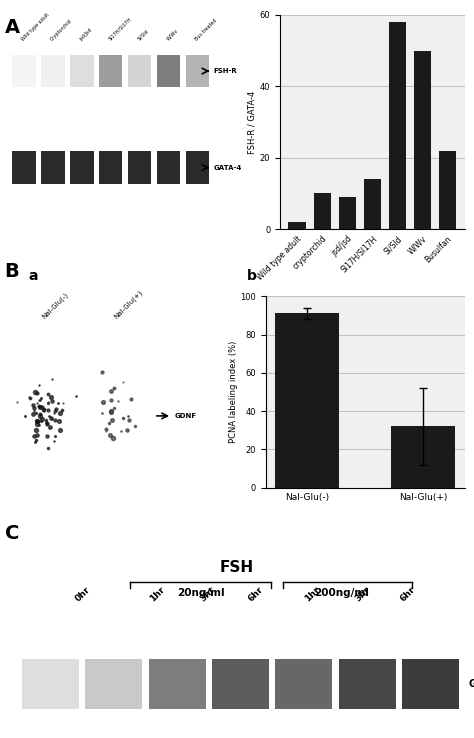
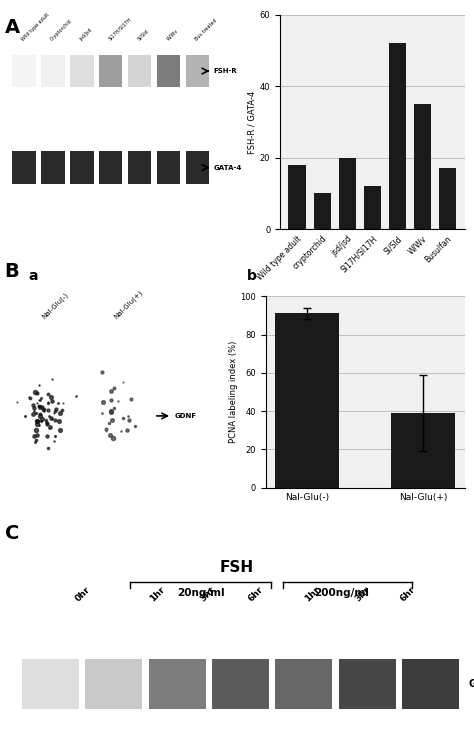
Wild type adult: 2 -> 18
jsd/jsd: 9 -> 20
Sl17H/Sl17H: 14 -> 12
Sl/Sld: 58 -> 52
W/Wv: 50 -> 35
Busulfan: 22 -> 17
Nal-Glu(+): 32 -> 39
